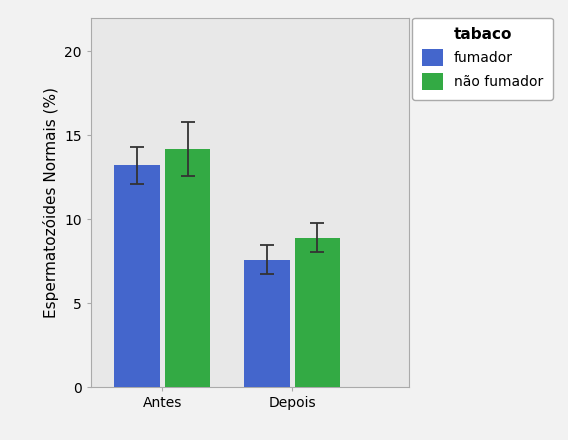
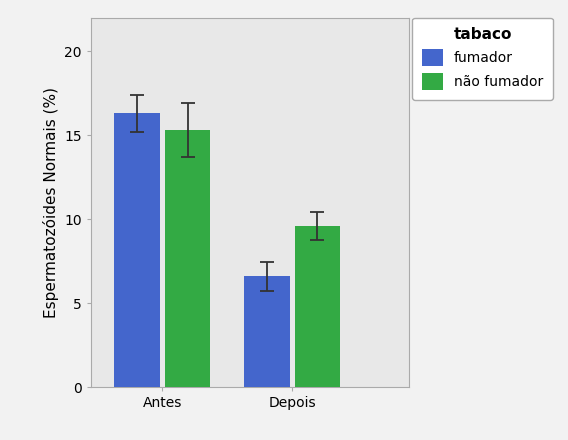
fumador/Antes: 13.2 -> 16.3
não fumador/Antes: 14.2 -> 15.3
fumador/Depois: 7.6 -> 6.6
não fumador/Depois: 8.9 -> 9.6
